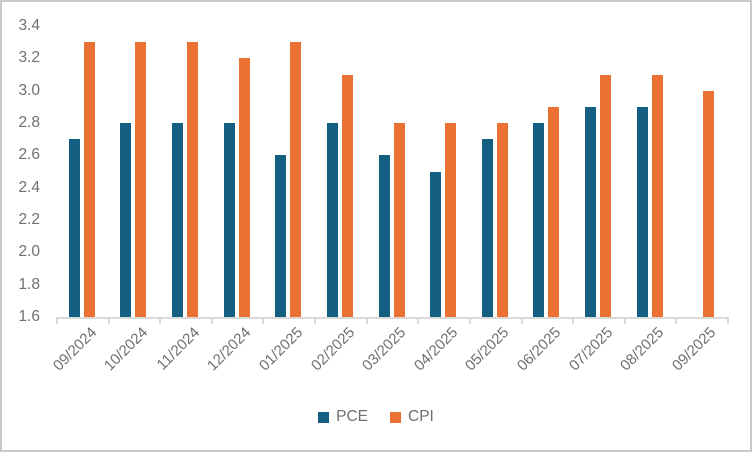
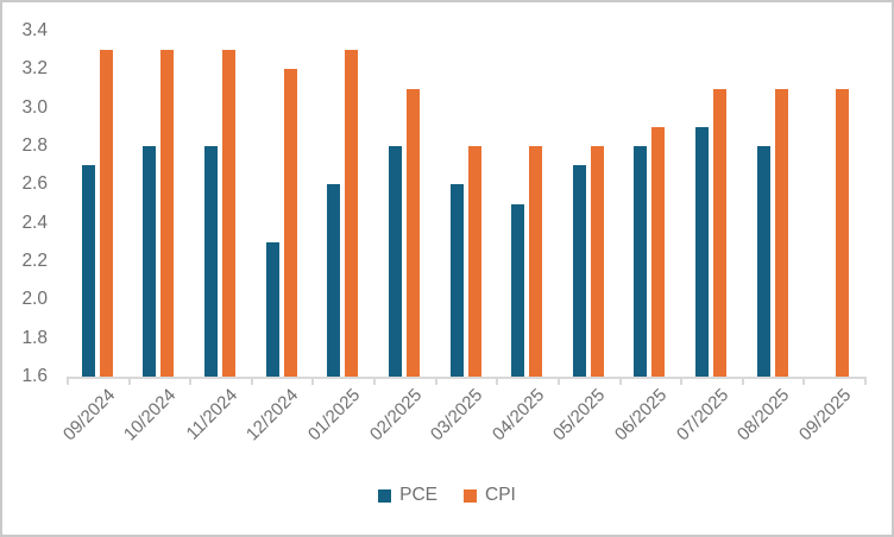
PCE/12/2024: 2.8 -> 2.3
PCE/08/2025: 2.9 -> 2.8
CPI/09/2025: 3.0 -> 3.1
